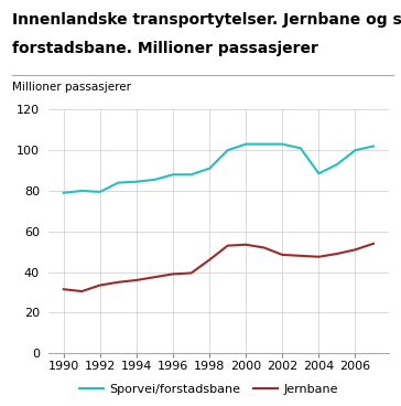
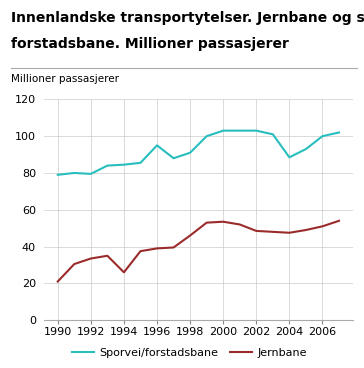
Jernbane/1990: 32 -> 21
Jernbane/1994: 36 -> 26
Sporvei/forstadsbane/1996: 88 -> 95
